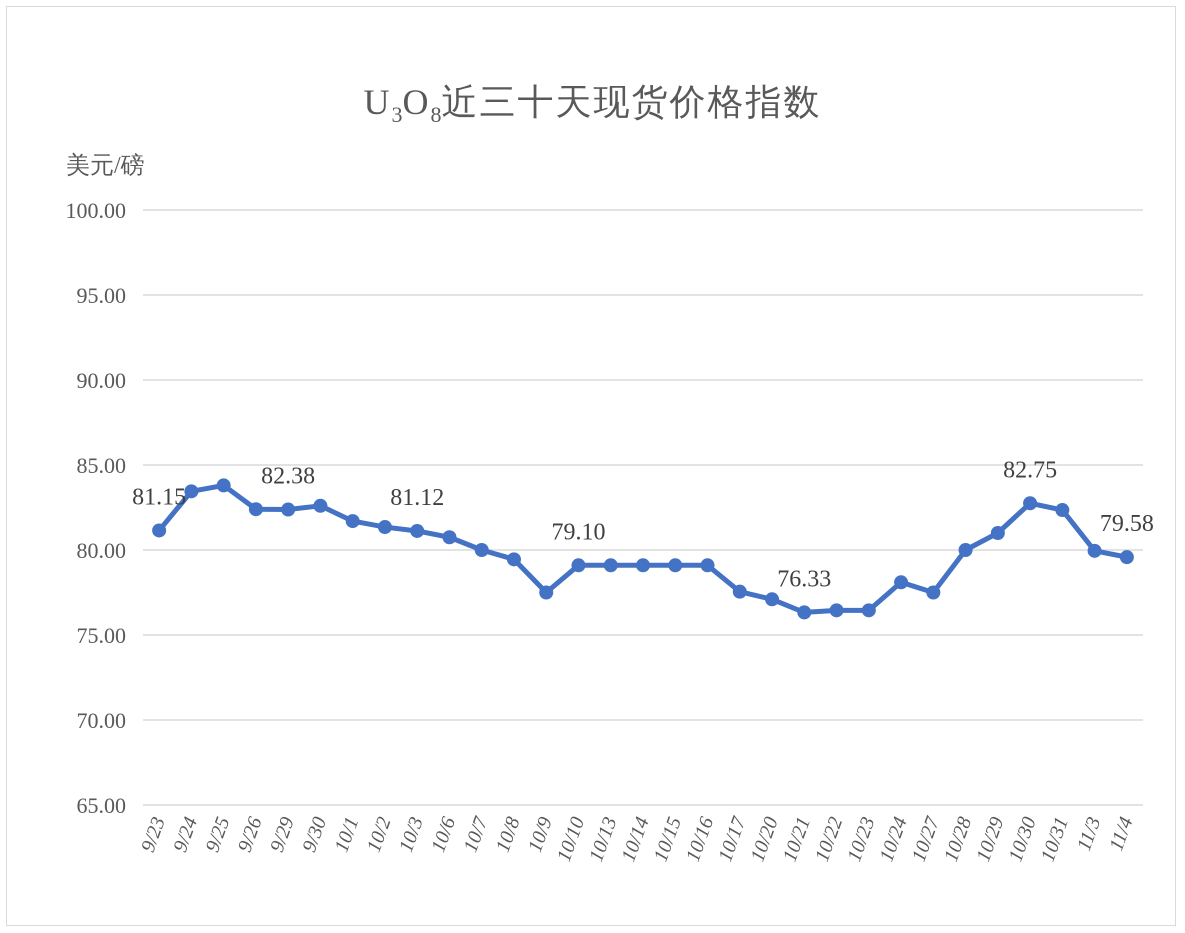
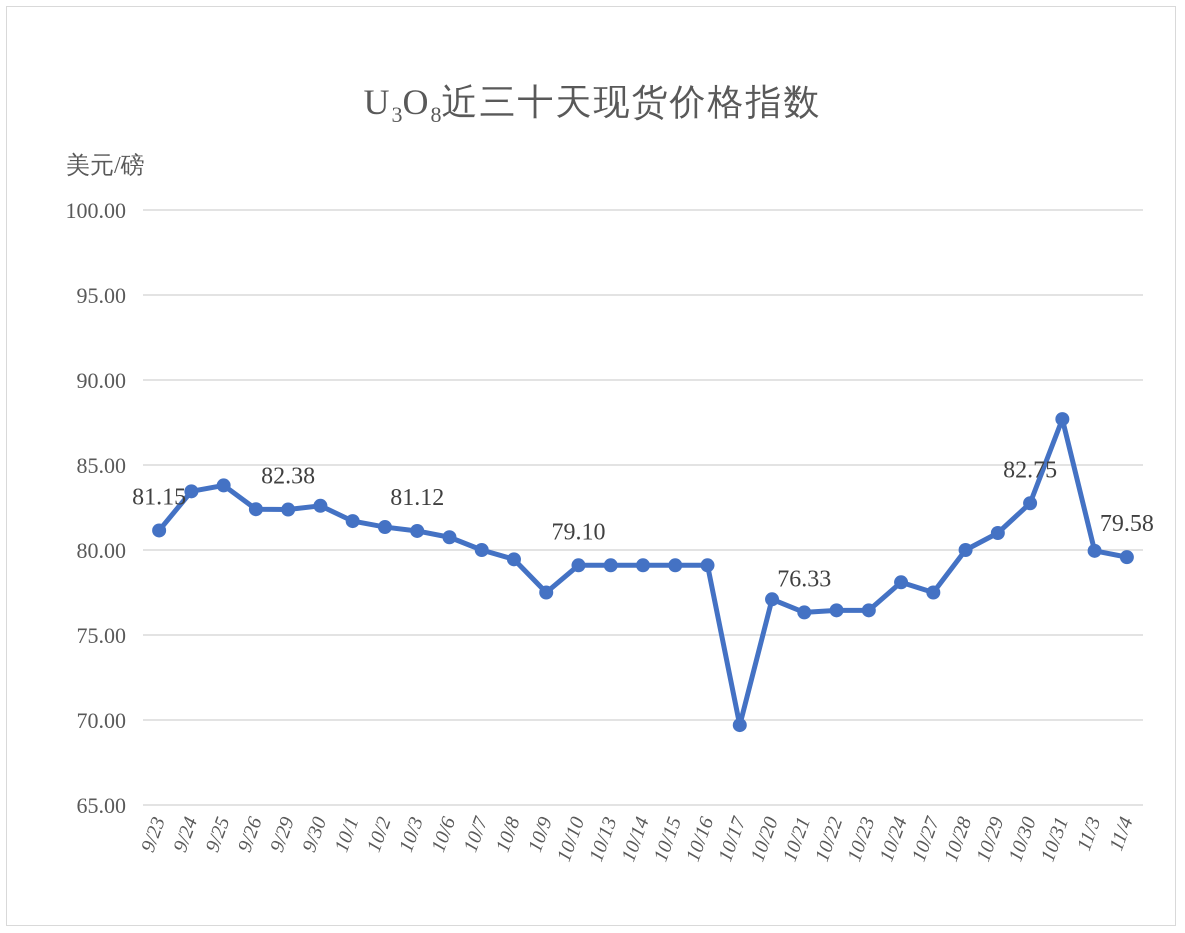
10/17: 77.5 -> 69.7
10/31: 82.3 -> 87.7
